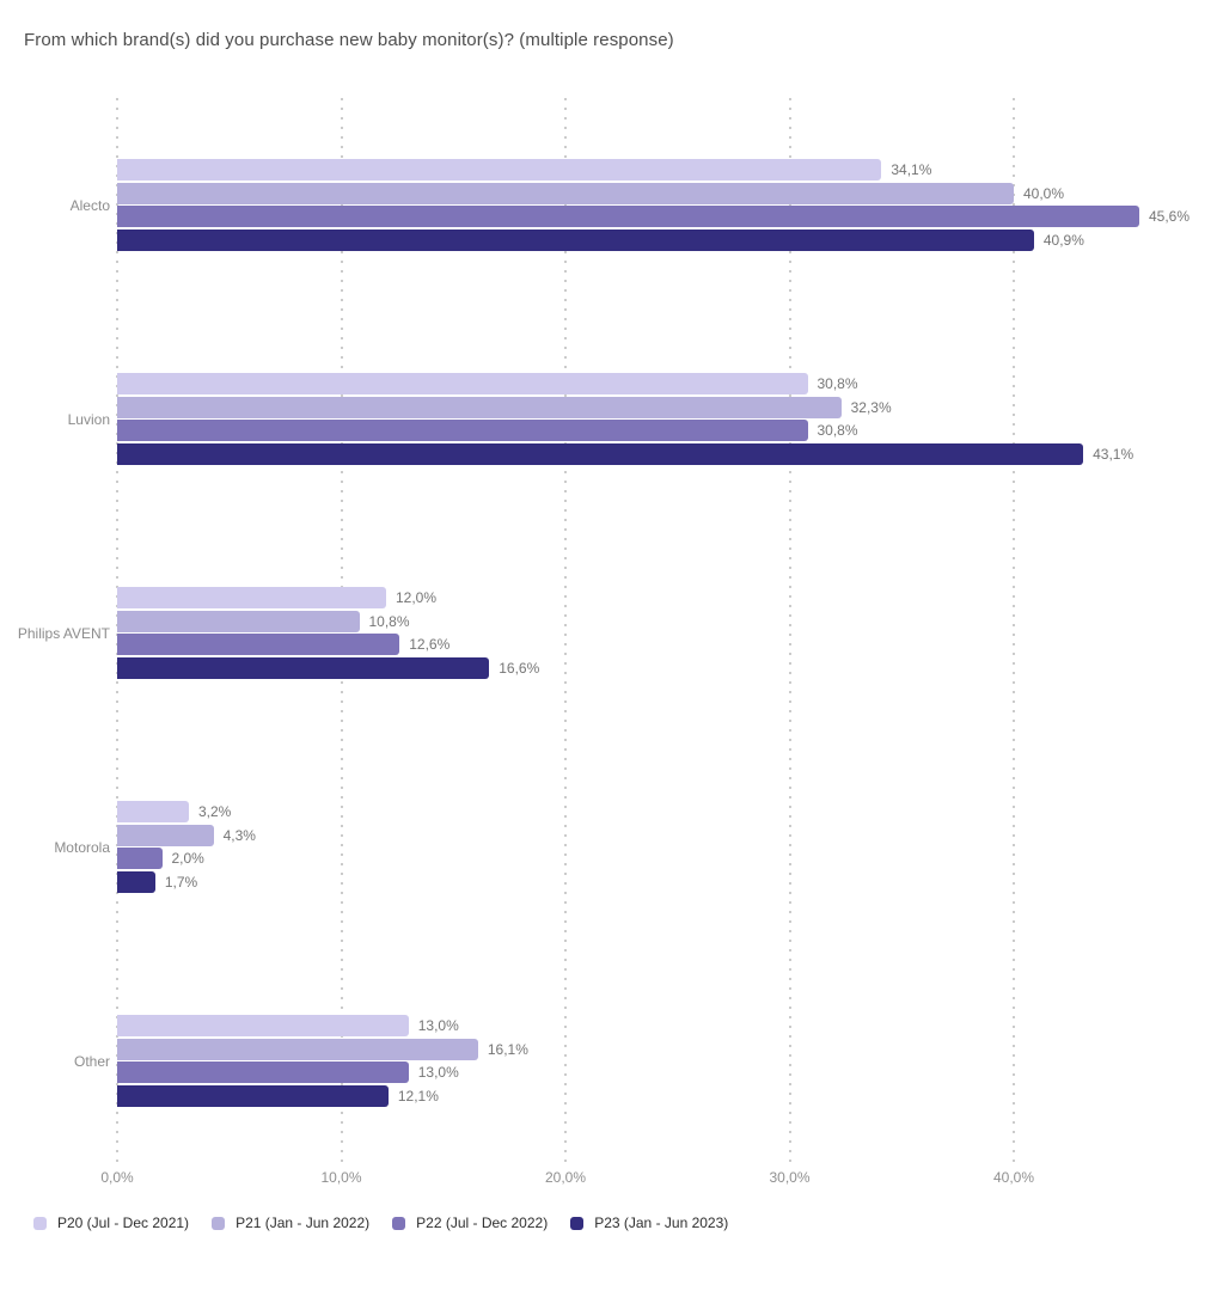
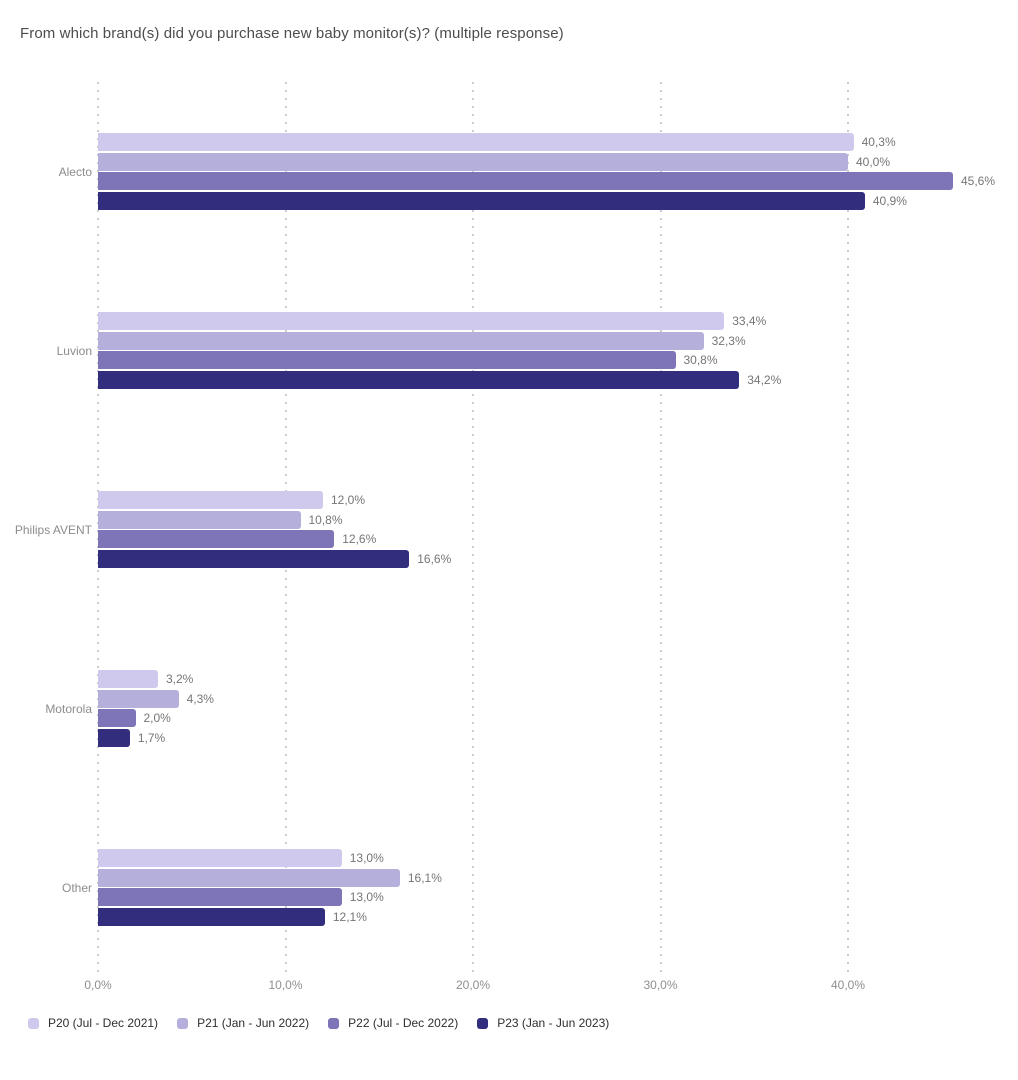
P20 (Jul - Dec 2021)/Alecto: 34,1% -> 40,3%
P20 (Jul - Dec 2021)/Luvion: 30,8% -> 33,4%
P23 (Jan - Jun 2023)/Luvion: 43,1% -> 34,2%
